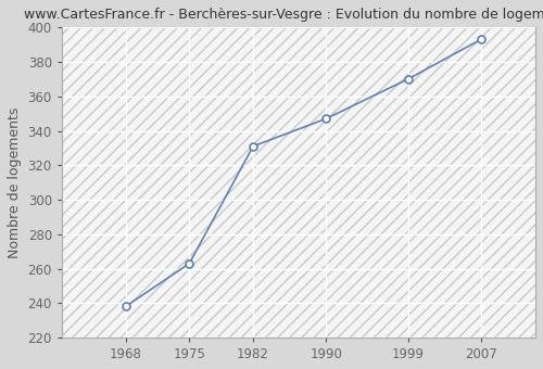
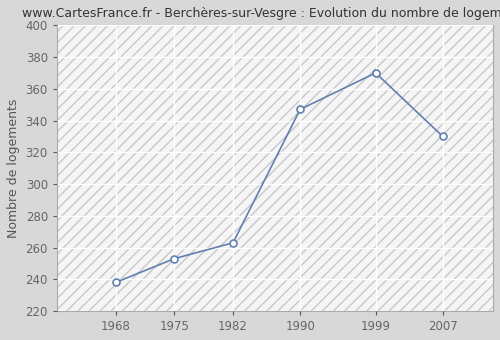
1975: 263 -> 253
1982: 331 -> 263
2007: 393 -> 330
